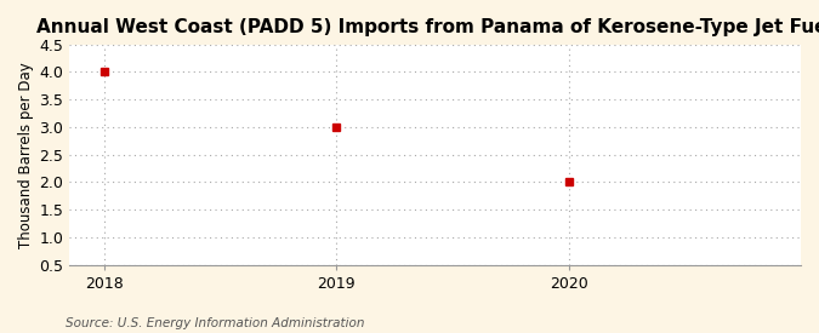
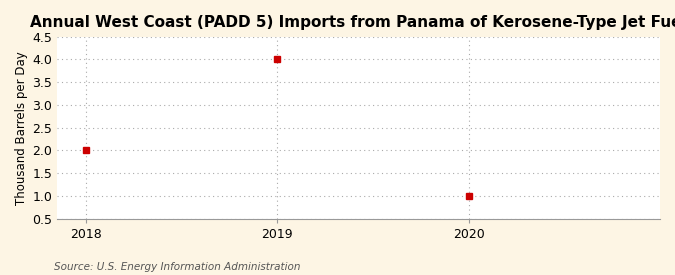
2018: 4 -> 2
2019: 3 -> 4
2020: 2 -> 1
